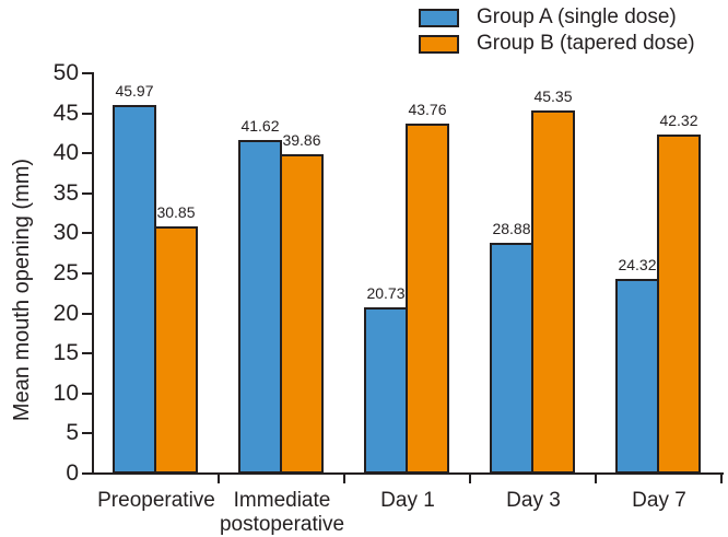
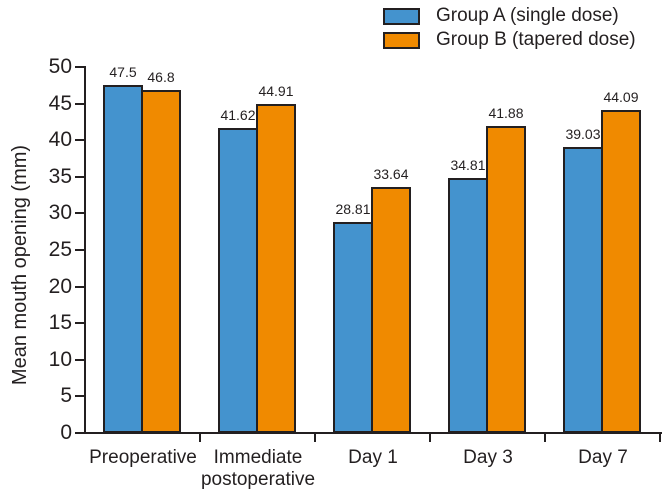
Group A (single dose)/Preoperative: 45.97 -> 47.5
Group B (tapered dose)/Preoperative: 30.85 -> 46.8
Group B (tapered dose)/Immediate postoperative: 39.86 -> 44.91
Group A (single dose)/Day 1: 20.73 -> 28.81
Group B (tapered dose)/Day 1: 43.76 -> 33.64
Group A (single dose)/Day 3: 28.88 -> 34.81
Group B (tapered dose)/Day 3: 45.35 -> 41.88
Group A (single dose)/Day 7: 24.32 -> 39.03
Group B (tapered dose)/Day 7: 42.32 -> 44.09
